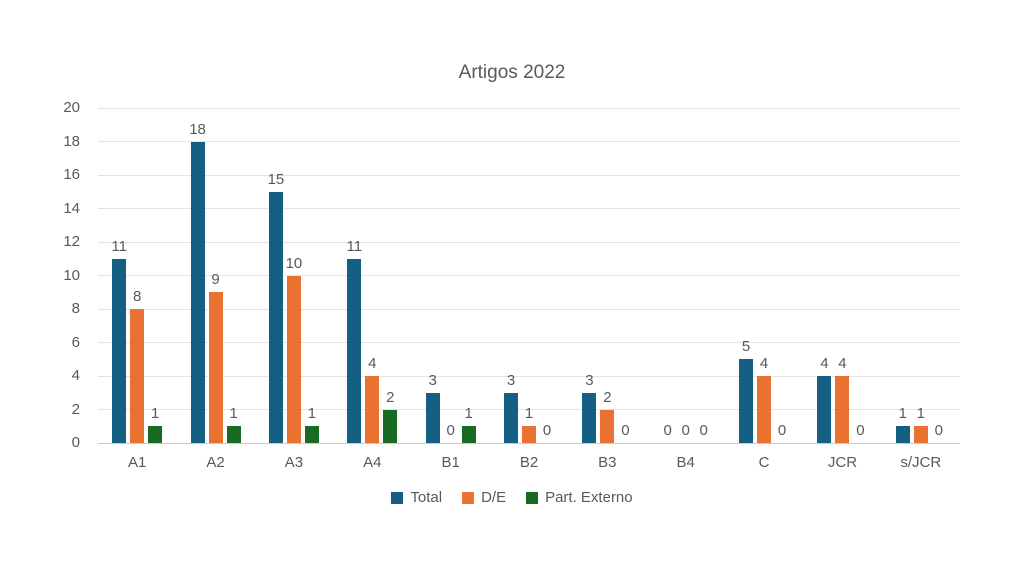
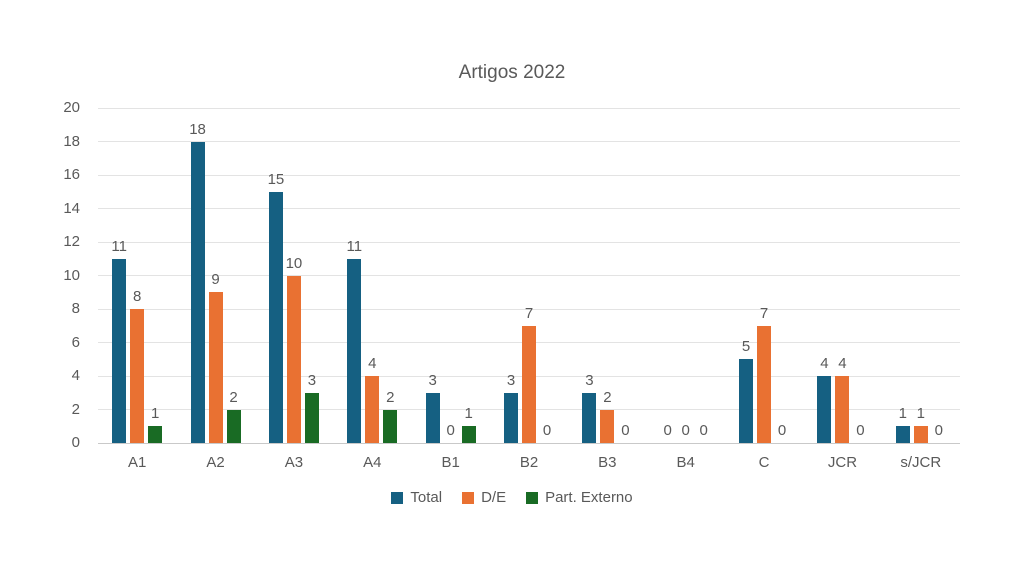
Part. Externo/A2: 1 -> 2
Part. Externo/A3: 1 -> 3
D/E/B2: 1 -> 7
D/E/C: 4 -> 7
